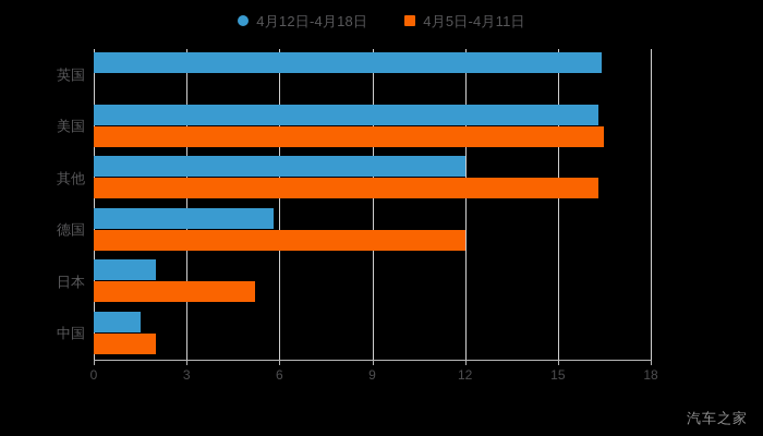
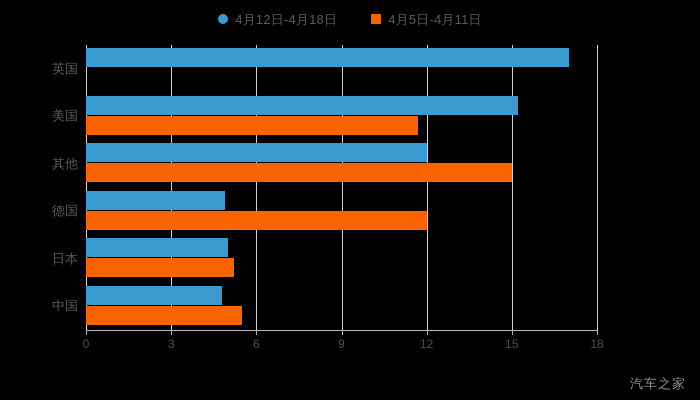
4月12日-4月18日/英国: 16.4 -> 17.0
4月12日-4月18日/美国: 16.3 -> 15.2
4月5日-4月11日/美国: 16.5 -> 11.7
4月5日-4月11日/其他: 16.3 -> 15.0
4月12日-4月18日/德国: 5.8 -> 4.9
4月12日-4月18日/日本: 2.0 -> 5.0
4月12日-4月18日/中国: 1.5 -> 4.8
4月5日-4月11日/中国: 2.0 -> 5.5
